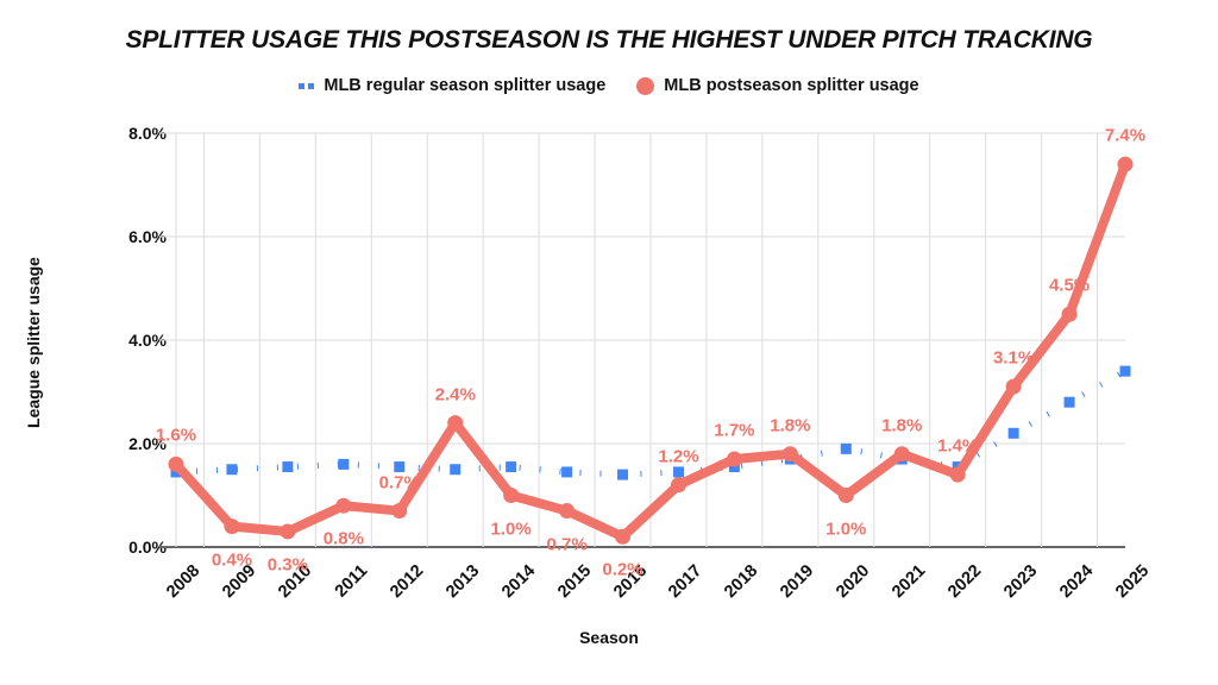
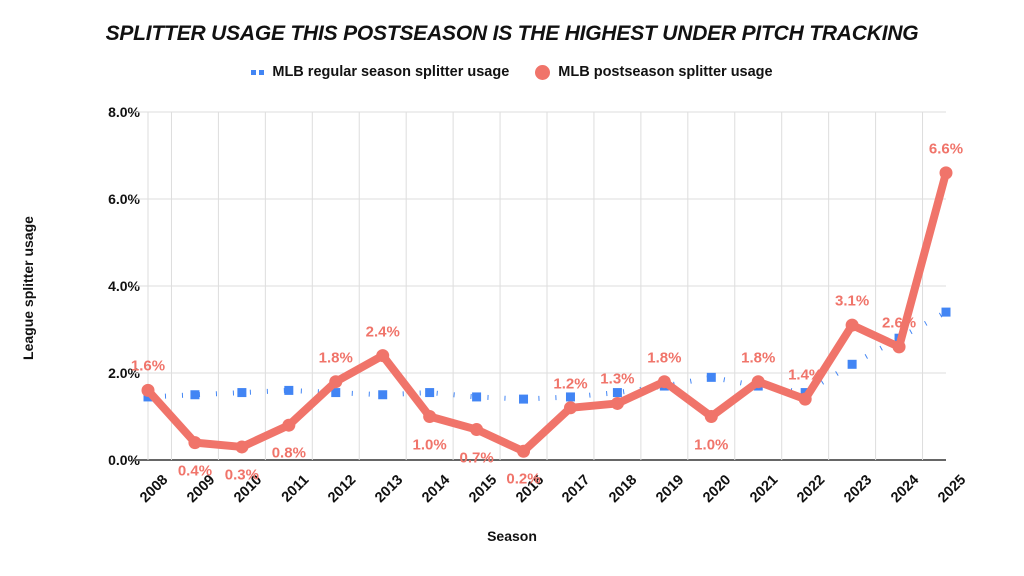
MLB postseason splitter usage/2012: 0.7% -> 1.8%
MLB postseason splitter usage/2018: 1.7% -> 1.3%
MLB postseason splitter usage/2024: 4.5% -> 2.6%
MLB postseason splitter usage/2025: 7.4% -> 6.6%
